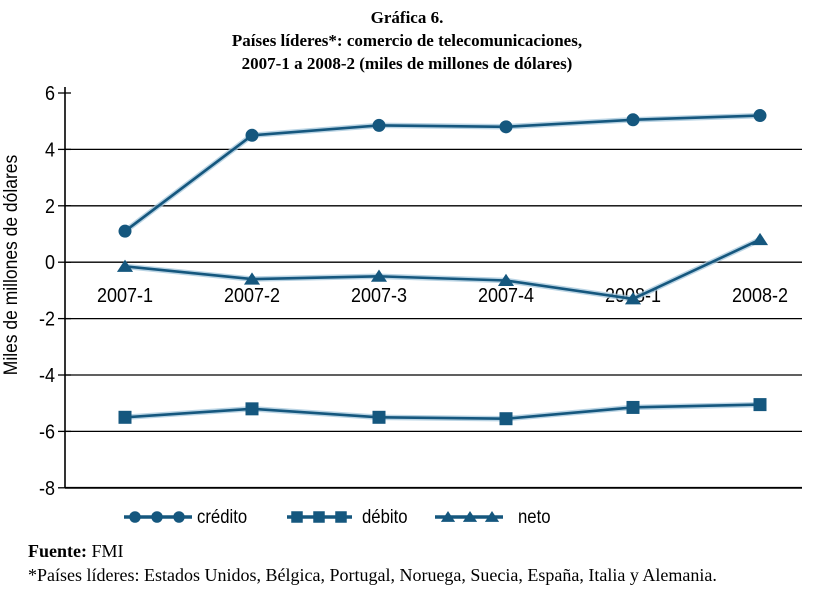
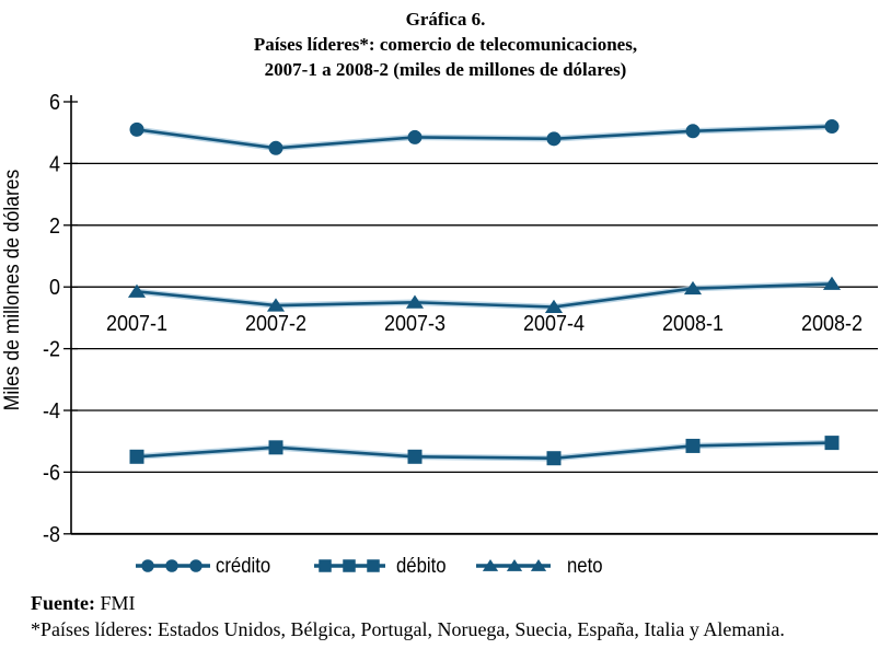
crédito/2007-1: 1.1 -> 5.1
neto/2008-1: -1.3 -> -0.1
neto/2008-2: 0.8 -> 0.1
